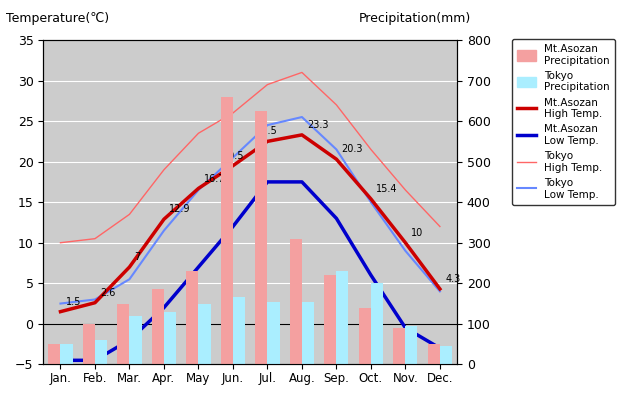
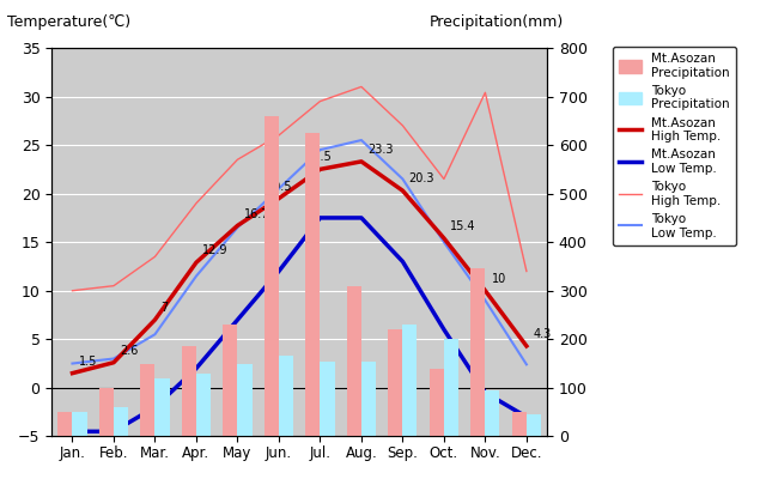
Mt.Asozan Precipitation/Nov.: 90 -> 345
Tokyo High Temp./Nov.: 16.5 -> 30.4
Tokyo Low Temp./Dec.: 4.0 -> 2.4
